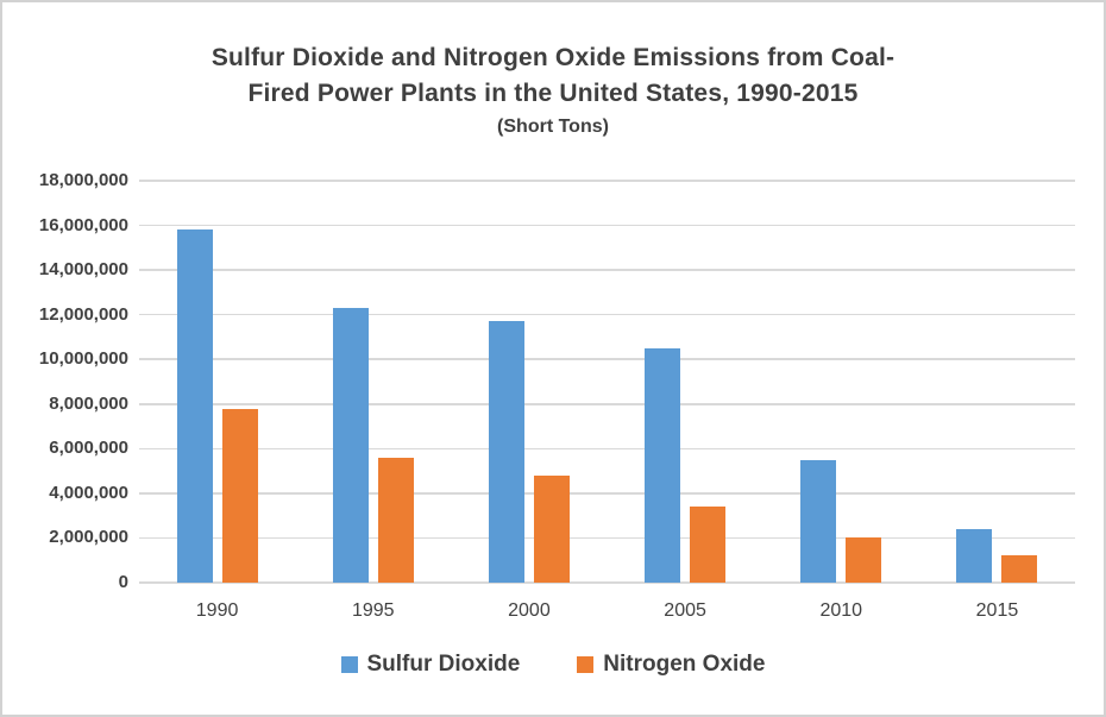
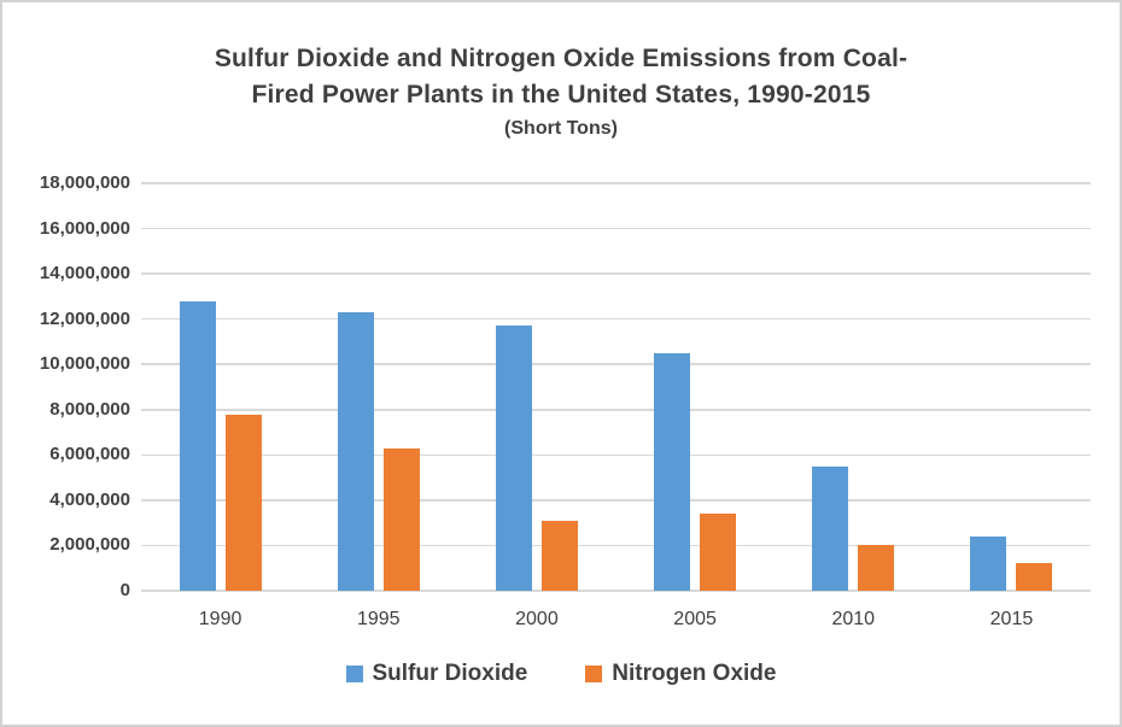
Sulfur Dioxide/1990: 15800000 -> 12800000
Nitrogen Oxide/1995: 5600000 -> 6300000
Nitrogen Oxide/2000: 4800000 -> 3100000
